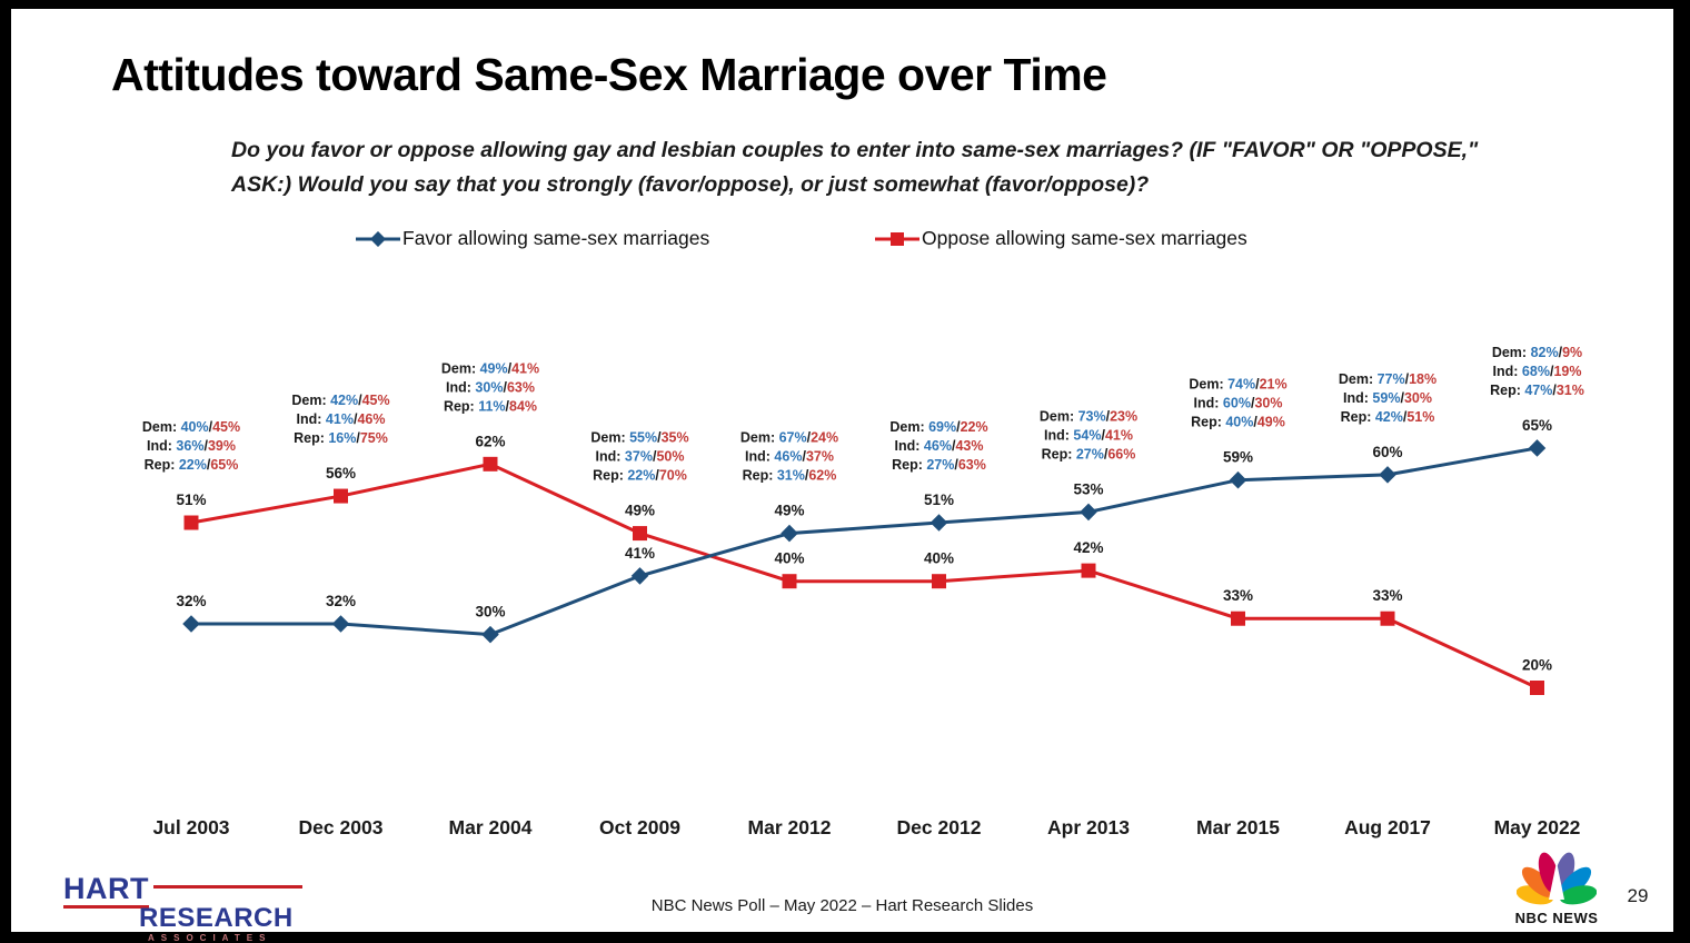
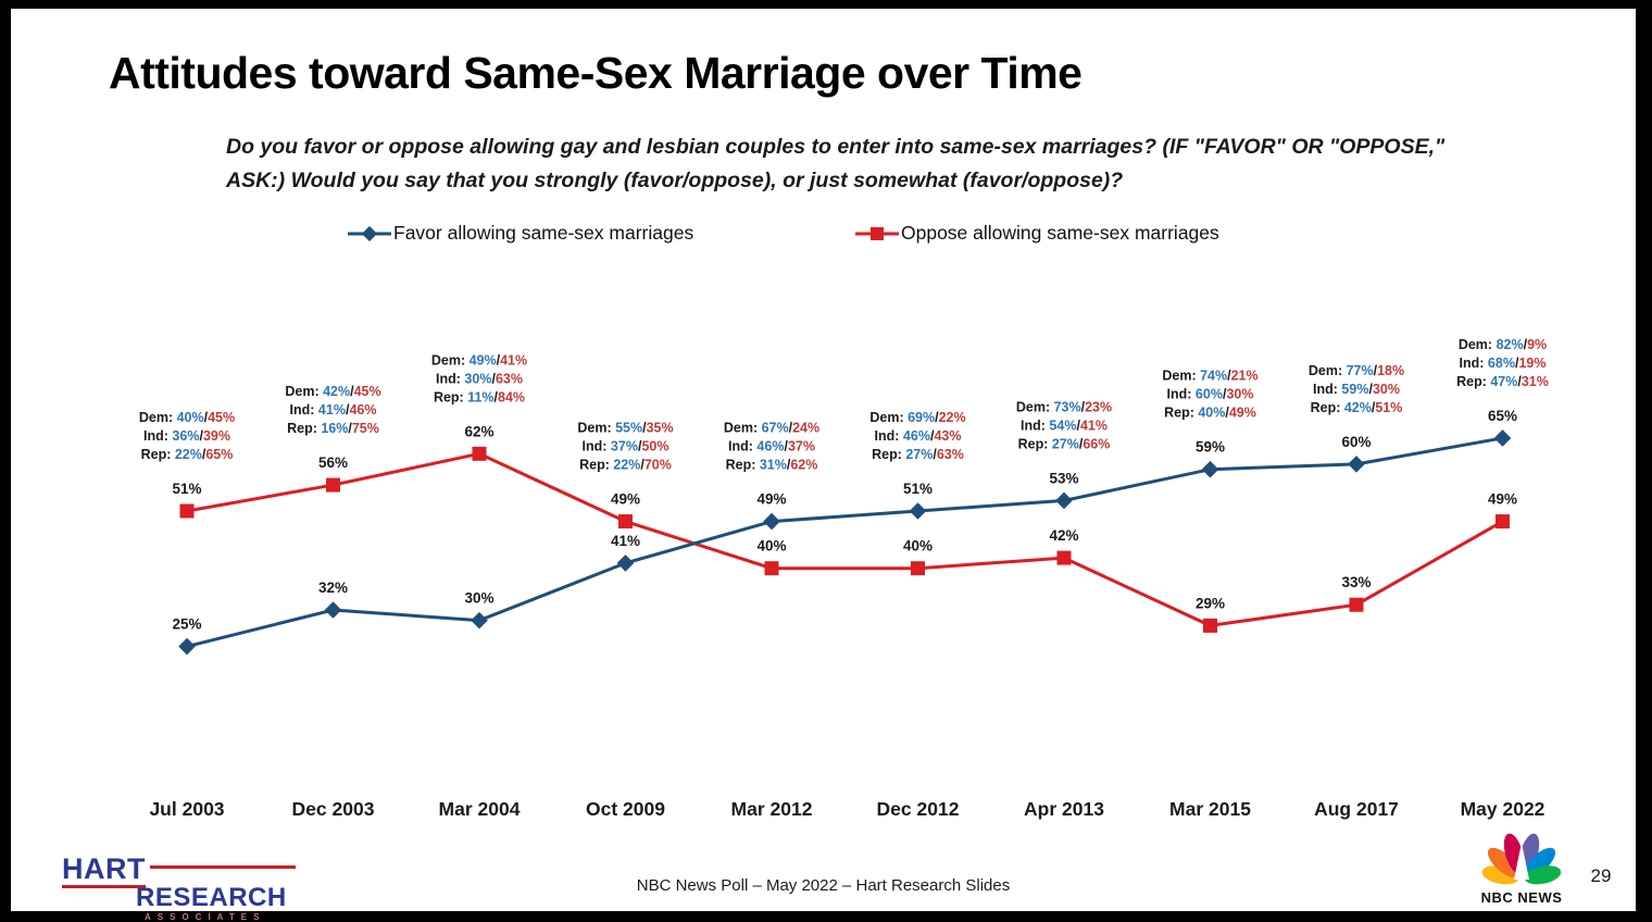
Favor allowing same-sex marriages/Jul 2003: 32% -> 25%
Oppose allowing same-sex marriages/Mar 2015: 33% -> 29%
Oppose allowing same-sex marriages/May 2022: 20% -> 49%
